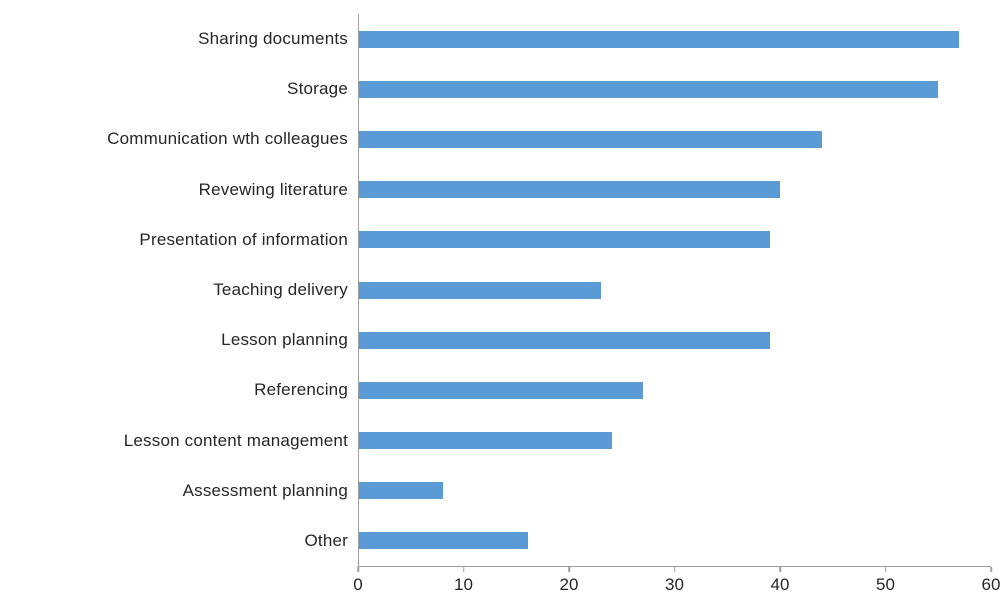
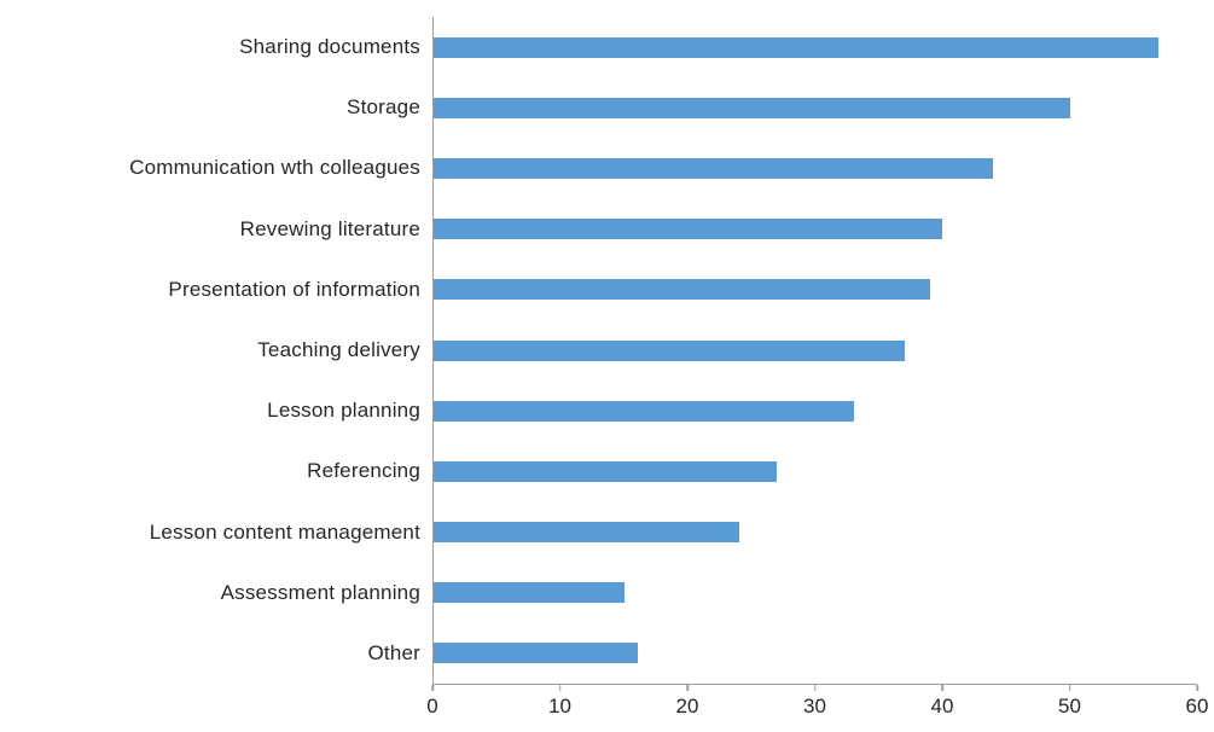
Storage: 55 -> 50
Teaching delivery: 23 -> 37
Lesson planning: 39 -> 33
Assessment planning: 8 -> 15
